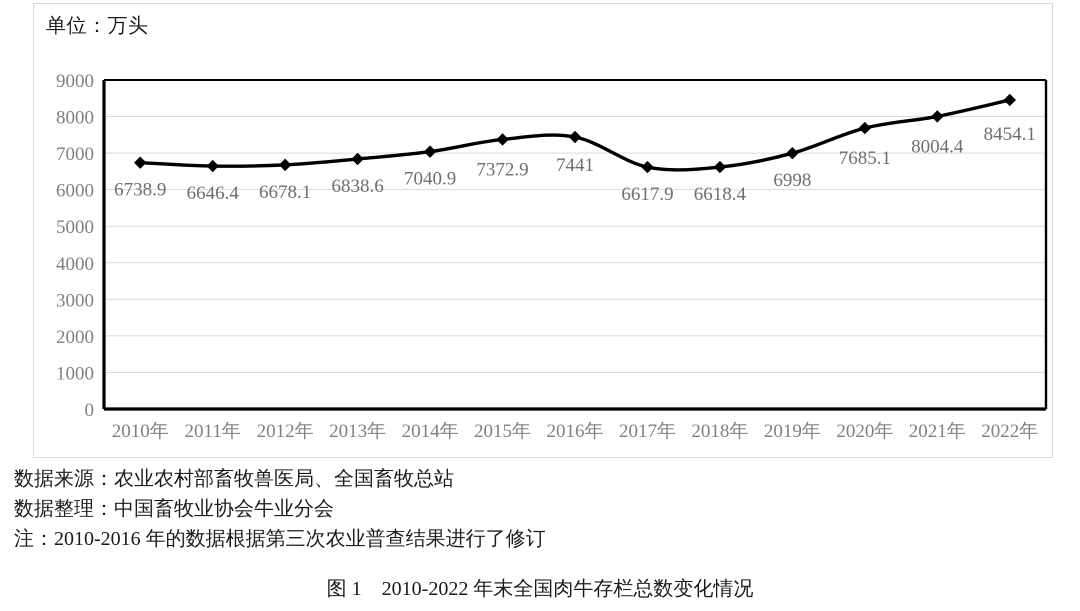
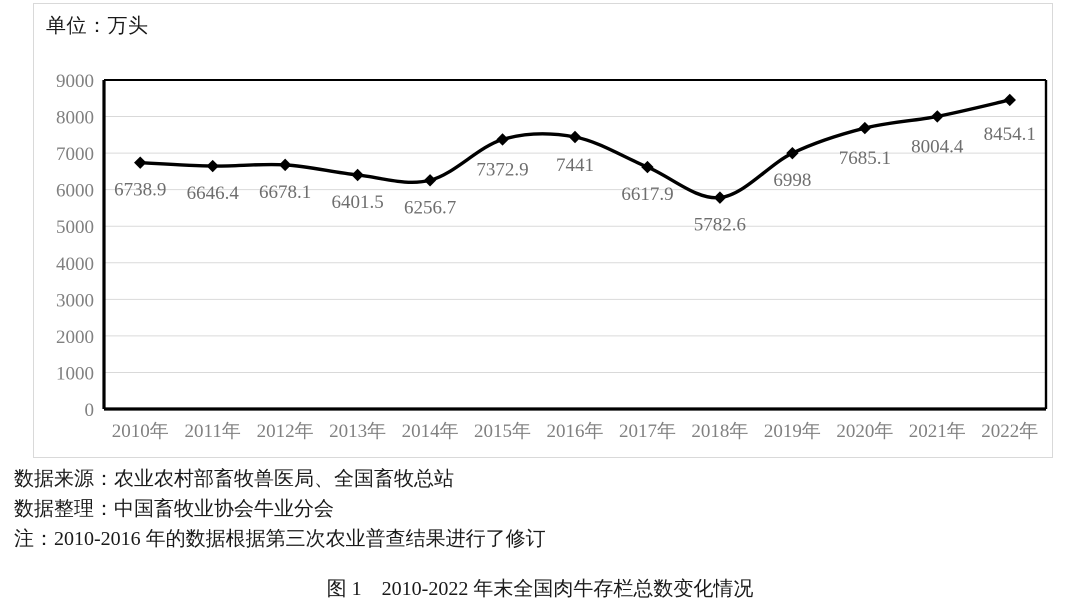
2013年: 6838.6 -> 6401.5
2014年: 7040.9 -> 6256.7
2018年: 6618.4 -> 5782.6
